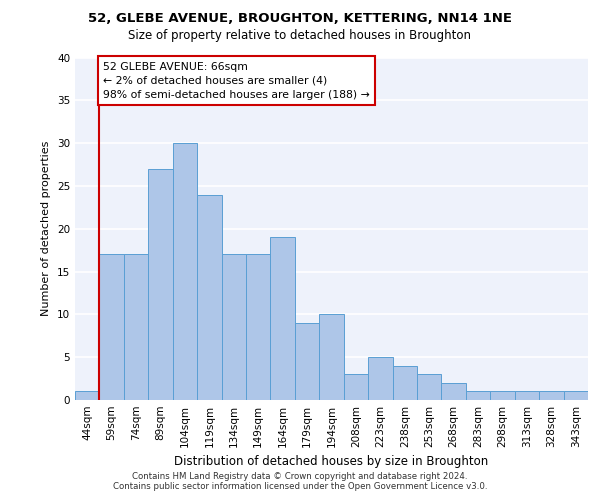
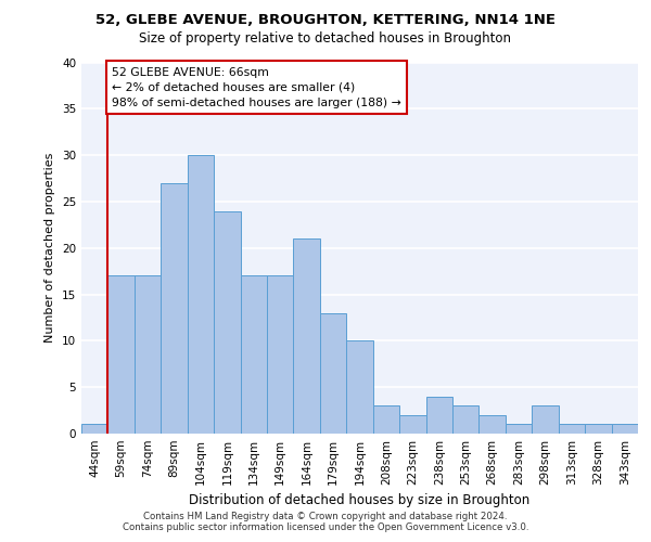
164sqm: 19 -> 21
179sqm: 9 -> 13
223sqm: 5 -> 2
298sqm: 1 -> 3
